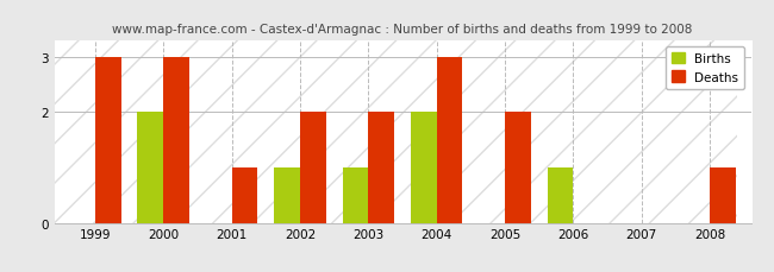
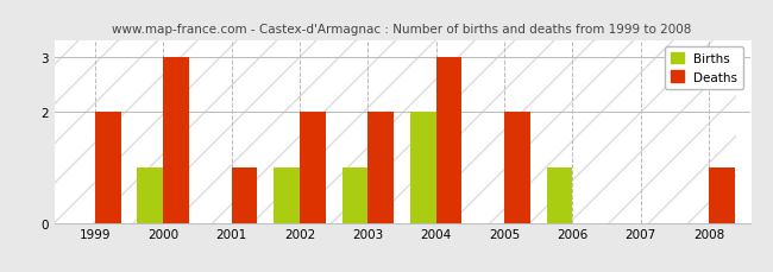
Deaths/1999: 3 -> 2
Births/2000: 2 -> 1
